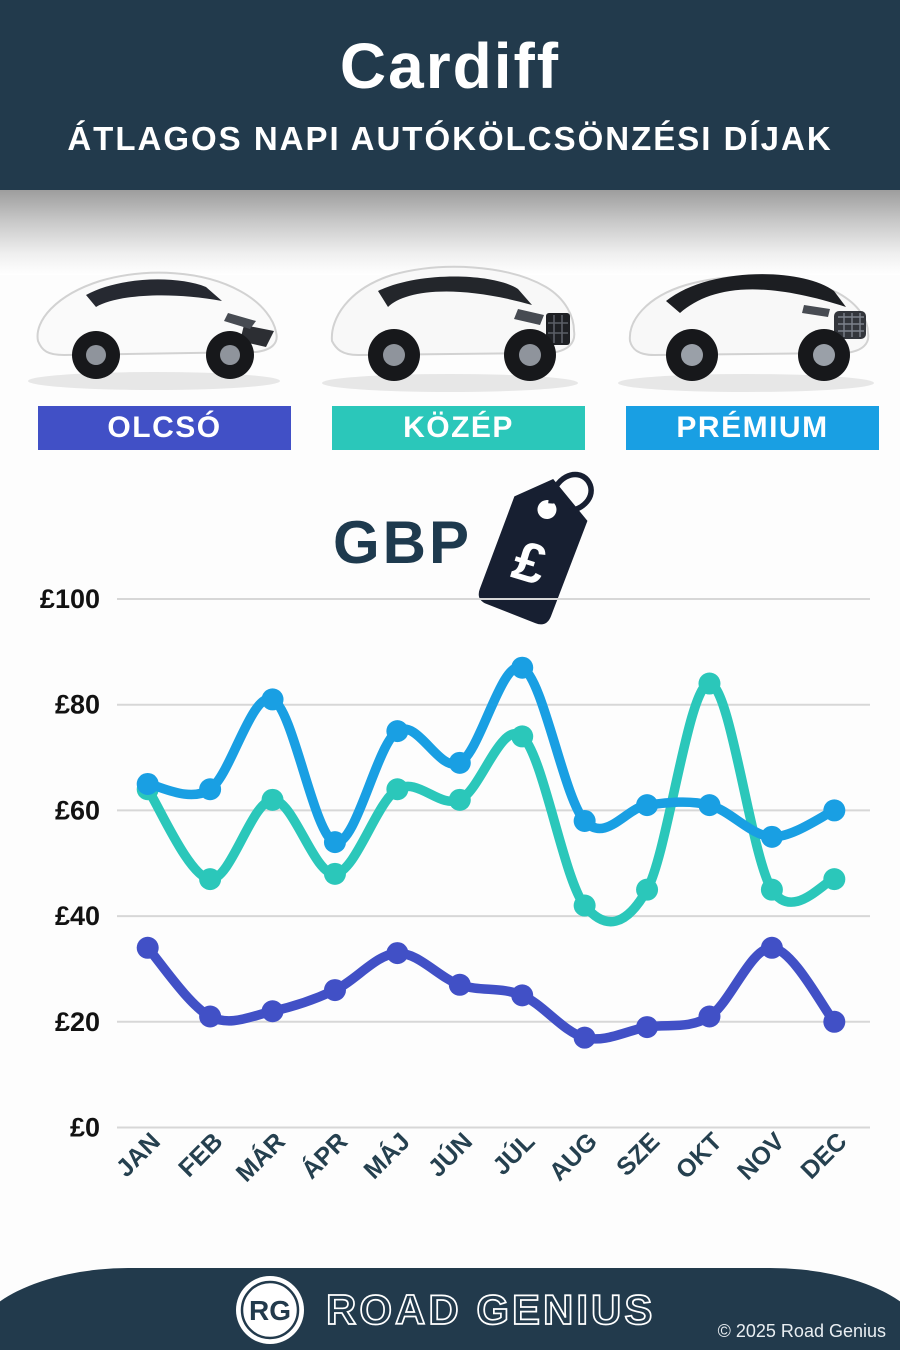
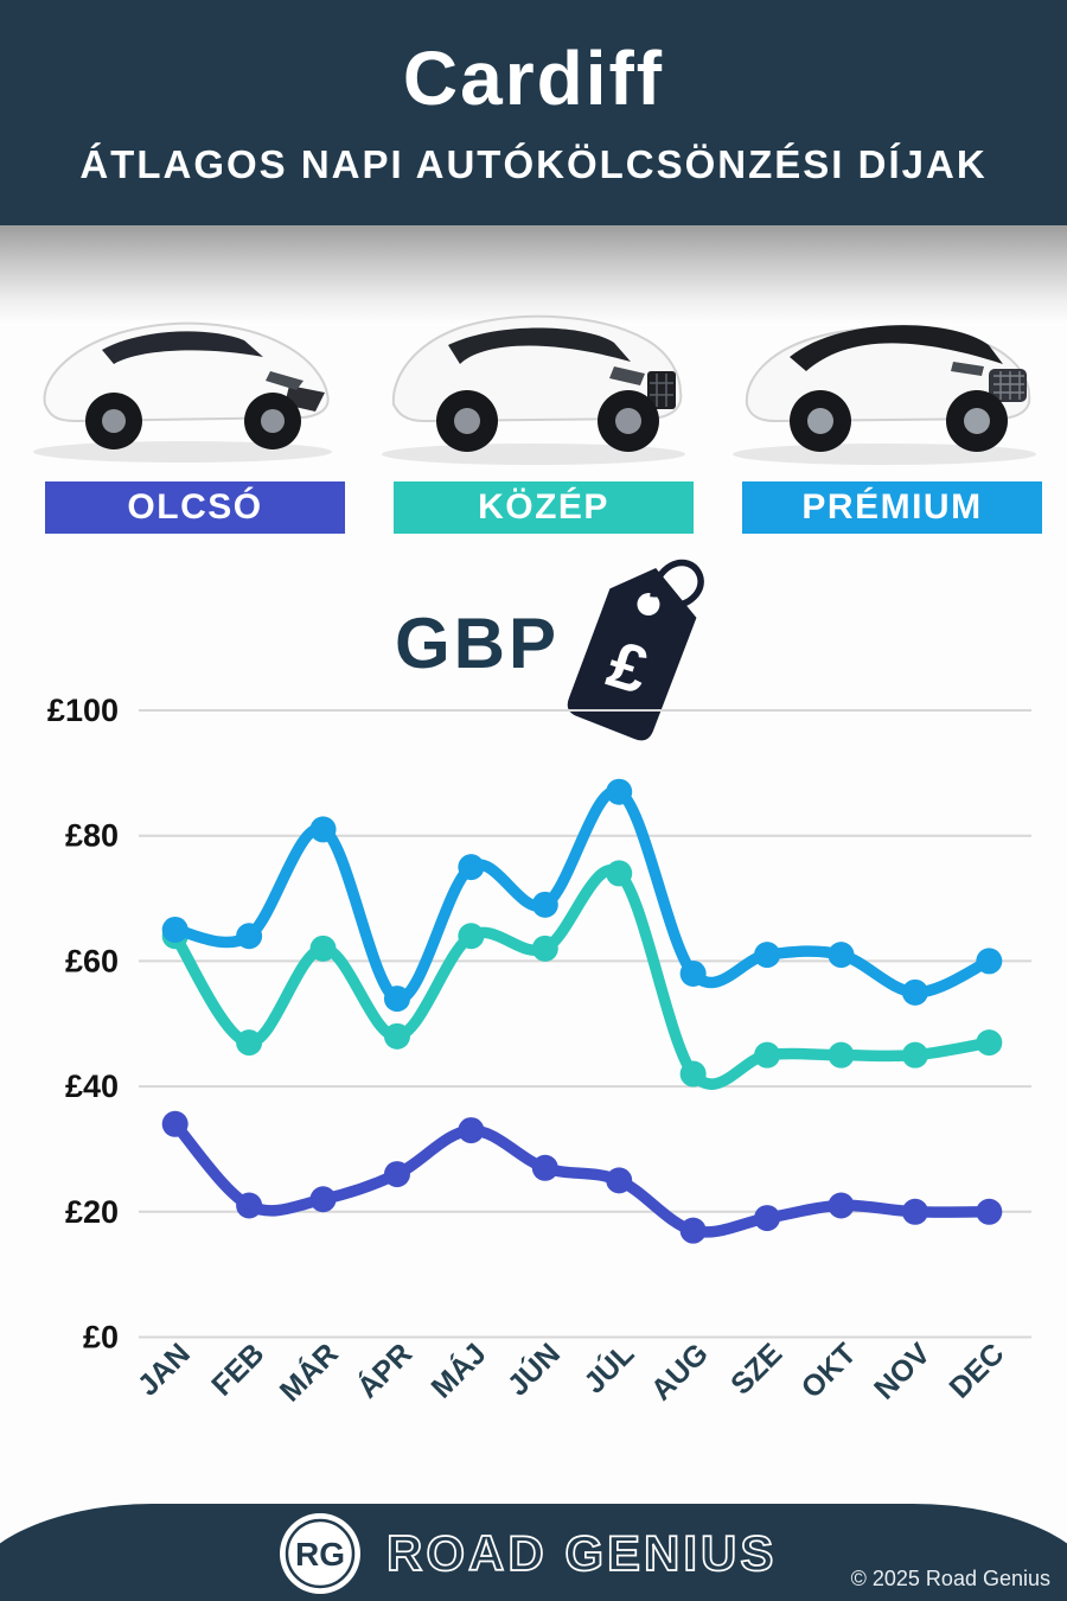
KÖZÉP/OKT: £84 -> £45
OLCSÓ/NOV: £34 -> £20
